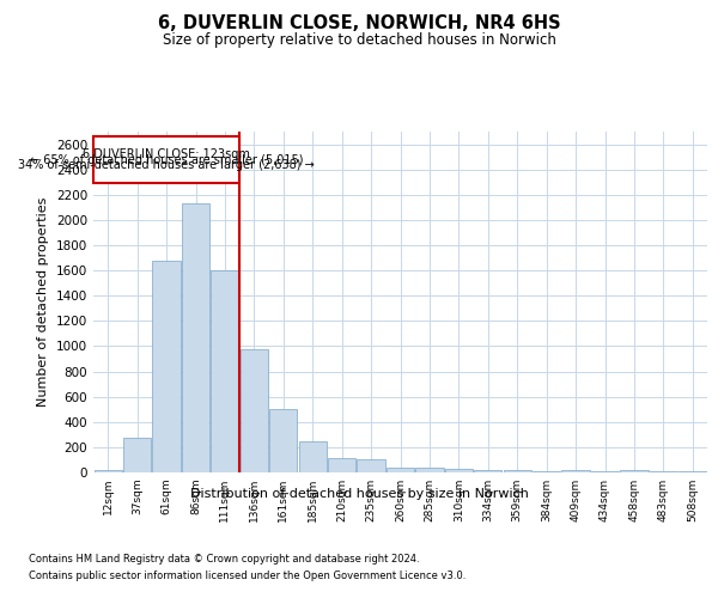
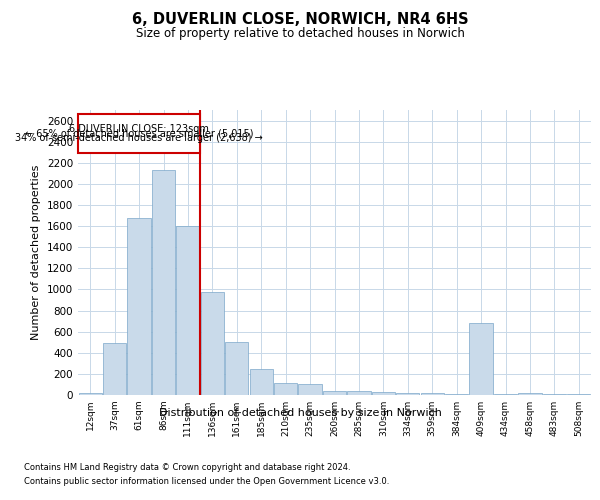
37sqm: 280 -> 490
409sqm: 20 -> 680
